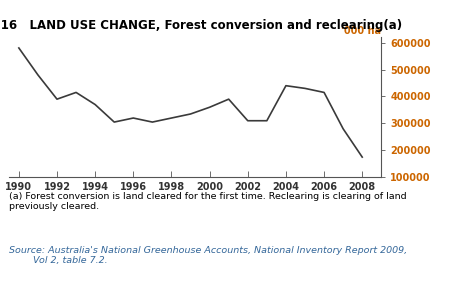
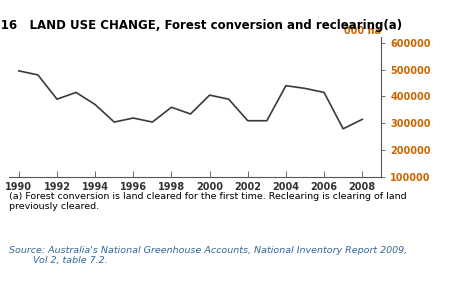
1990: 580000 -> 495000
1998: 320000 -> 360000
2000: 360000 -> 405000
2008: 175000 -> 315000
